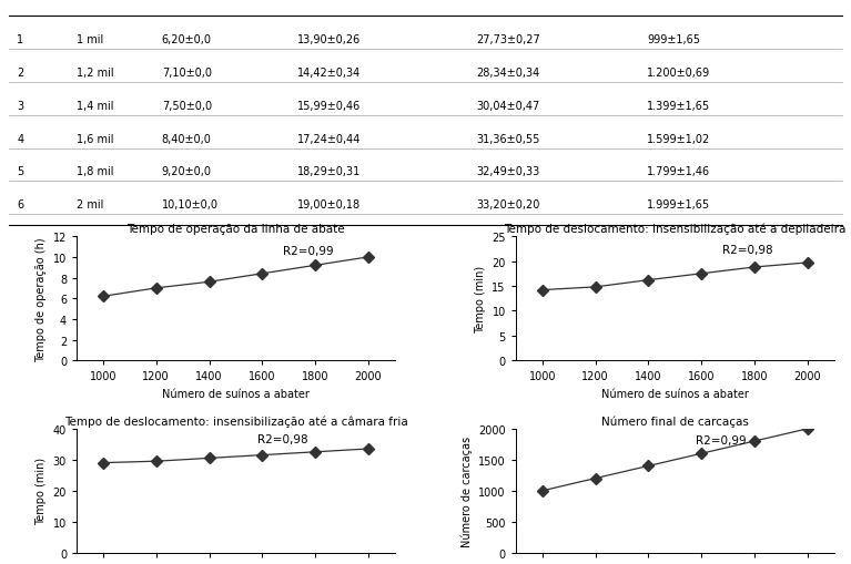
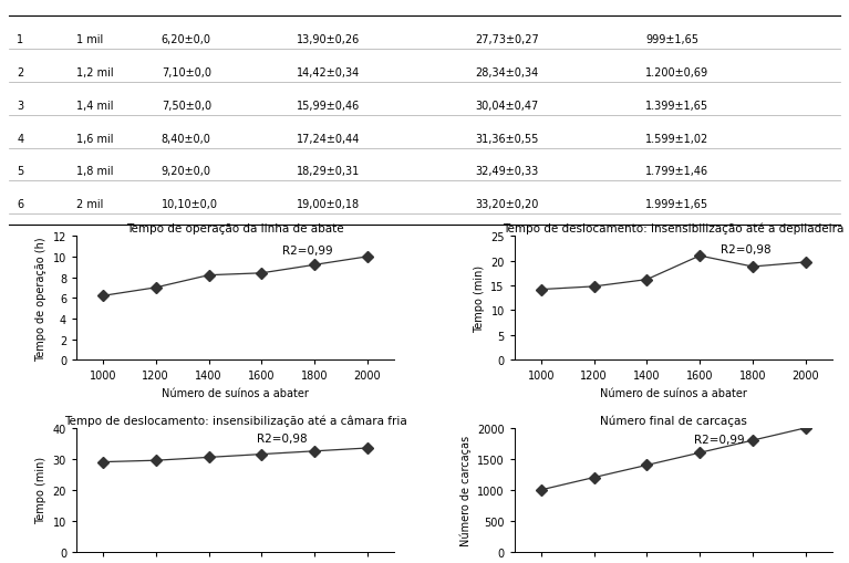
Tempo de operação da linha de abate/1400: 7.6 -> 8.2
Tempo de deslocamento: insensibilização até a depiladeira/1600: 17.5 -> 21.0
